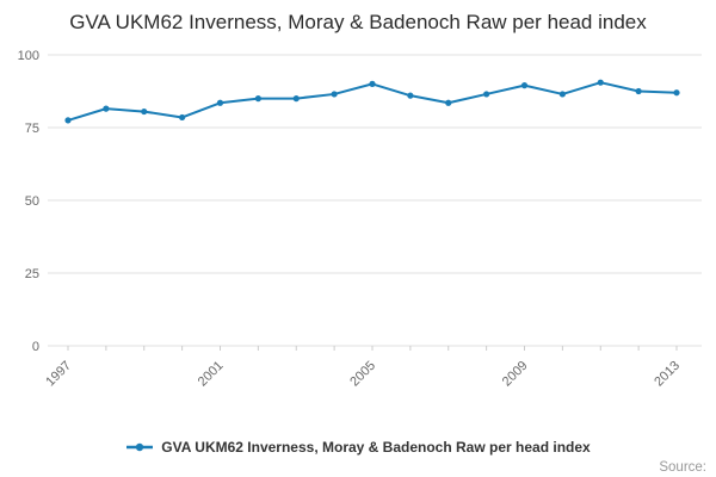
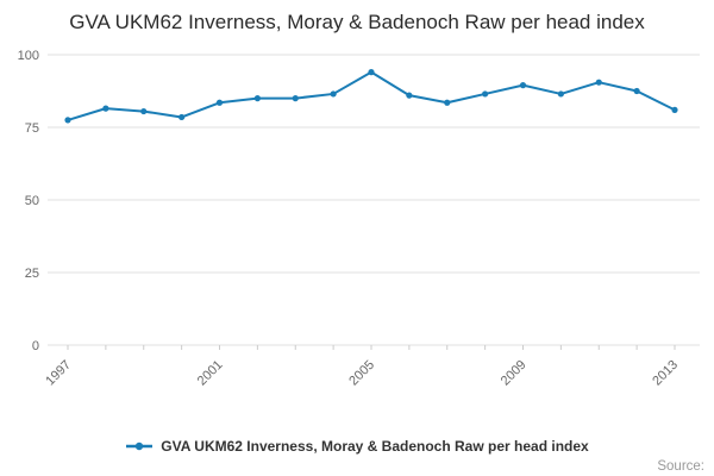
2005: 90 -> 94
2013: 87 -> 81
